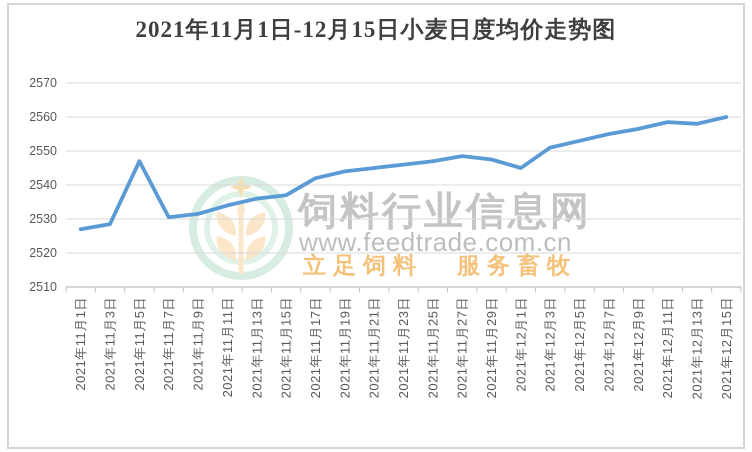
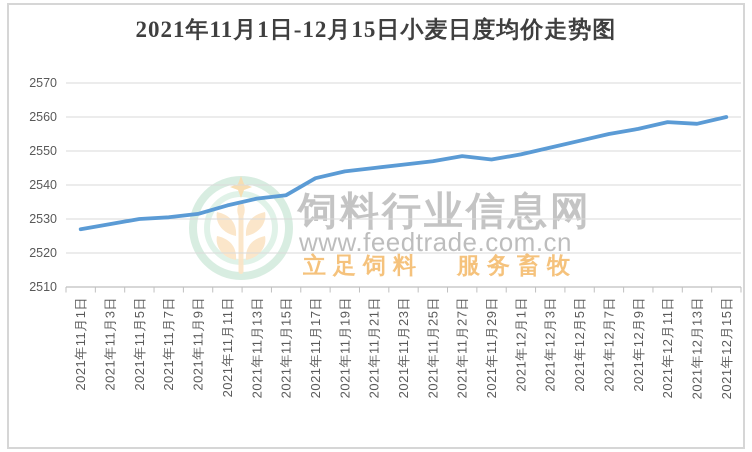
2021年11月5日: 2547 -> 2530
2021年12月1日: 2545 -> 2549
